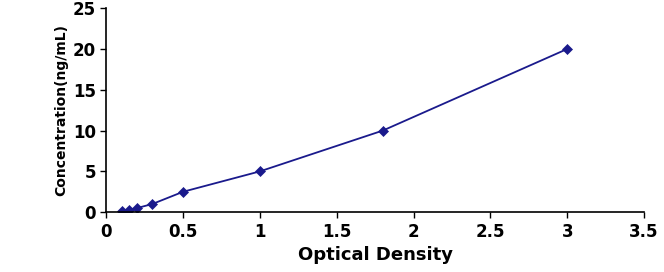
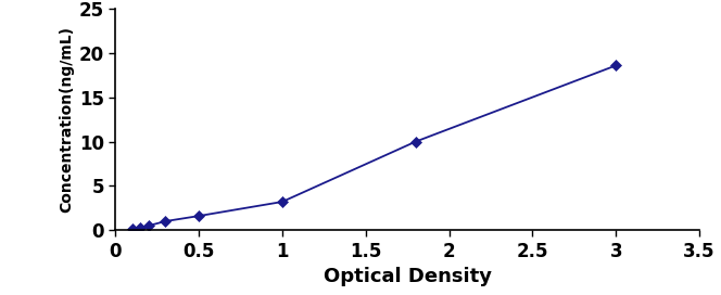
0.5: 2.5 -> 1.6
1: 5.0 -> 3.2
3: 20.0 -> 18.6
